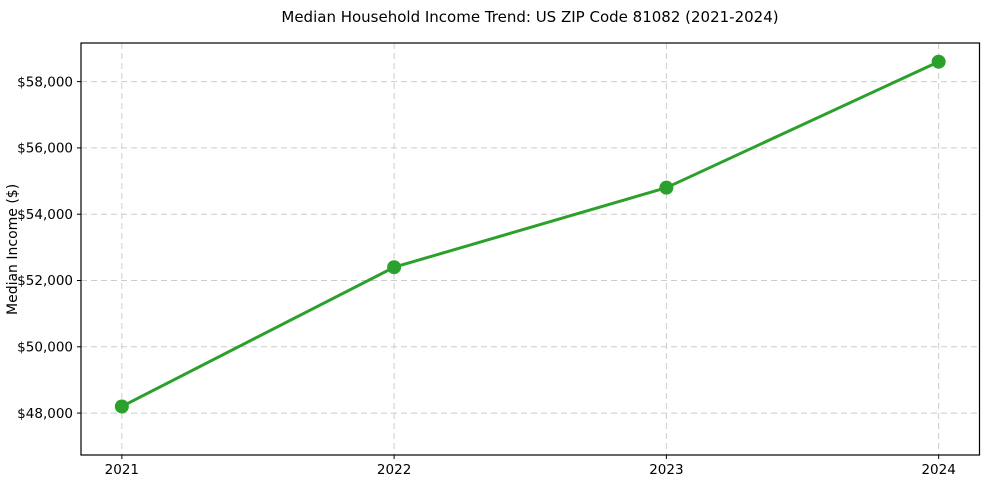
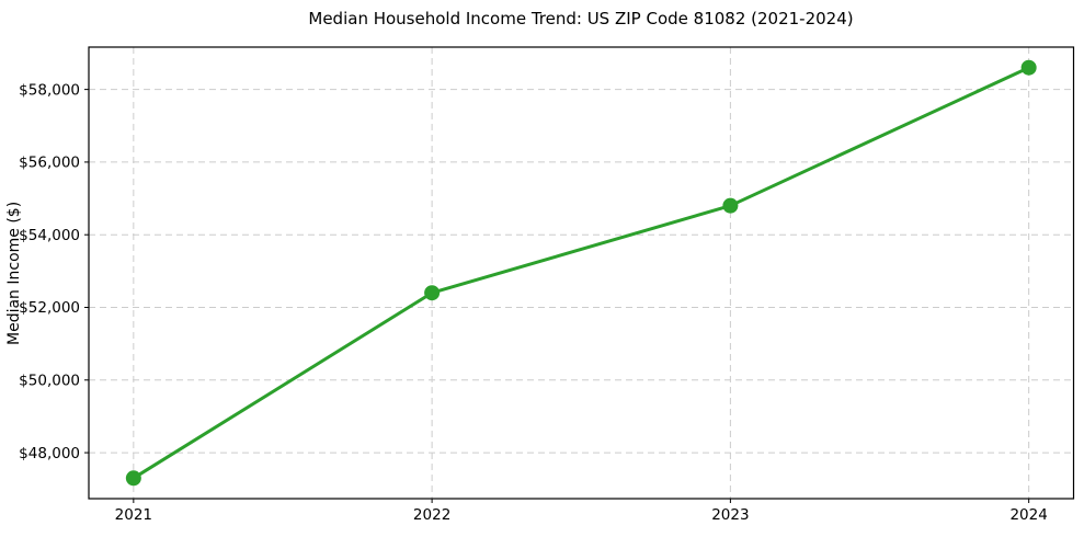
2021: $48200 -> $47300
